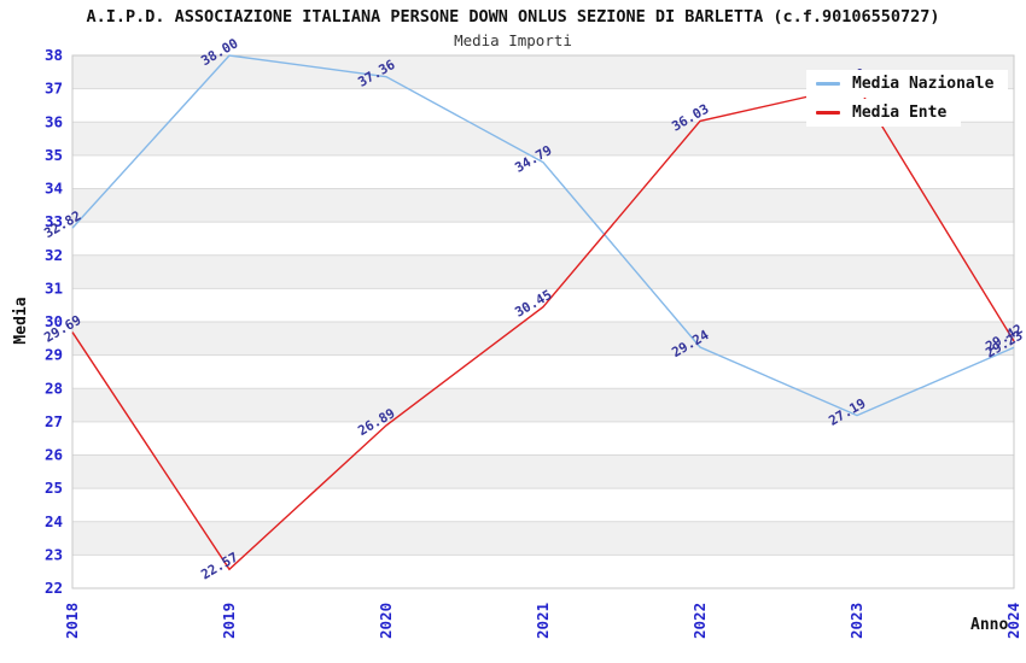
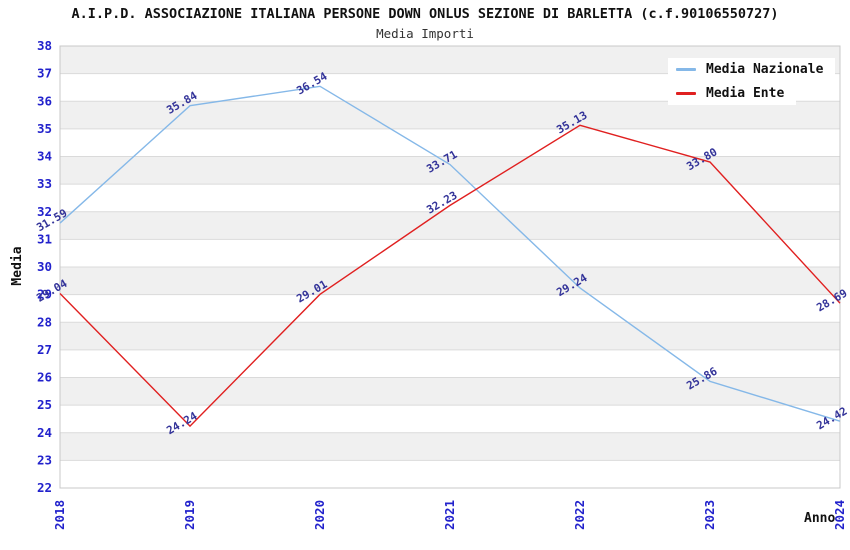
Media Nazionale/2018: 32.82 -> 31.59
Media Ente/2018: 29.69 -> 29.04
Media Nazionale/2019: 38.00 -> 35.84
Media Ente/2019: 22.57 -> 24.24
Media Nazionale/2020: 37.36 -> 36.54
Media Ente/2020: 26.89 -> 29.01
Media Nazionale/2021: 34.79 -> 33.71
Media Ente/2021: 30.45 -> 32.23
Media Ente/2022: 36.03 -> 35.13
Media Nazionale/2023: 27.19 -> 25.86
Media Ente/2023: 37.10 -> 33.80
Media Nazionale/2024: 29.23 -> 24.42
Media Ente/2024: 29.42 -> 28.69
